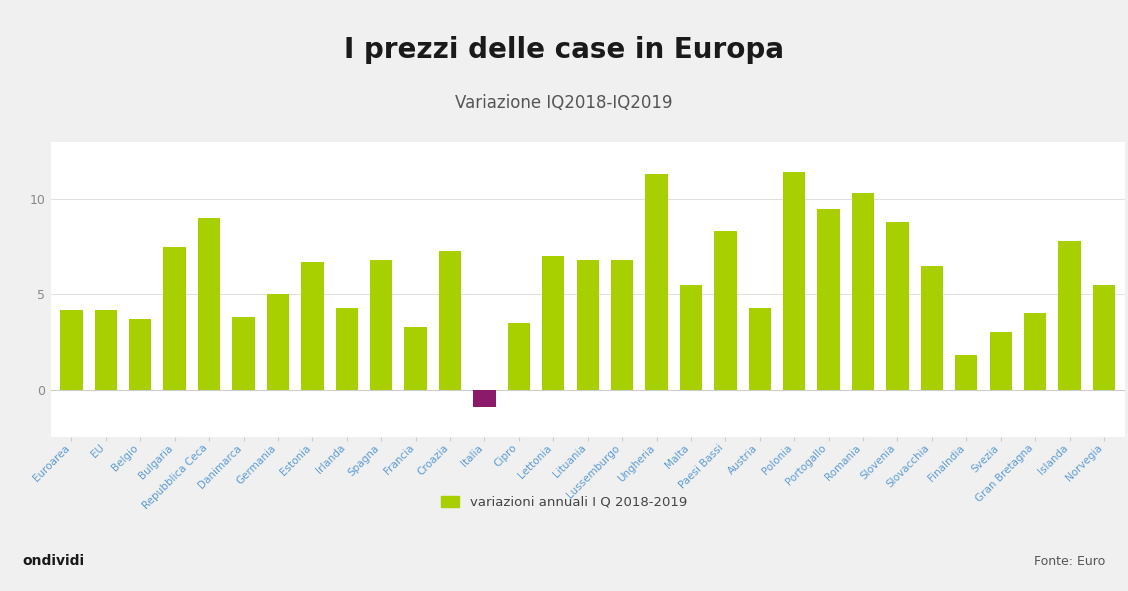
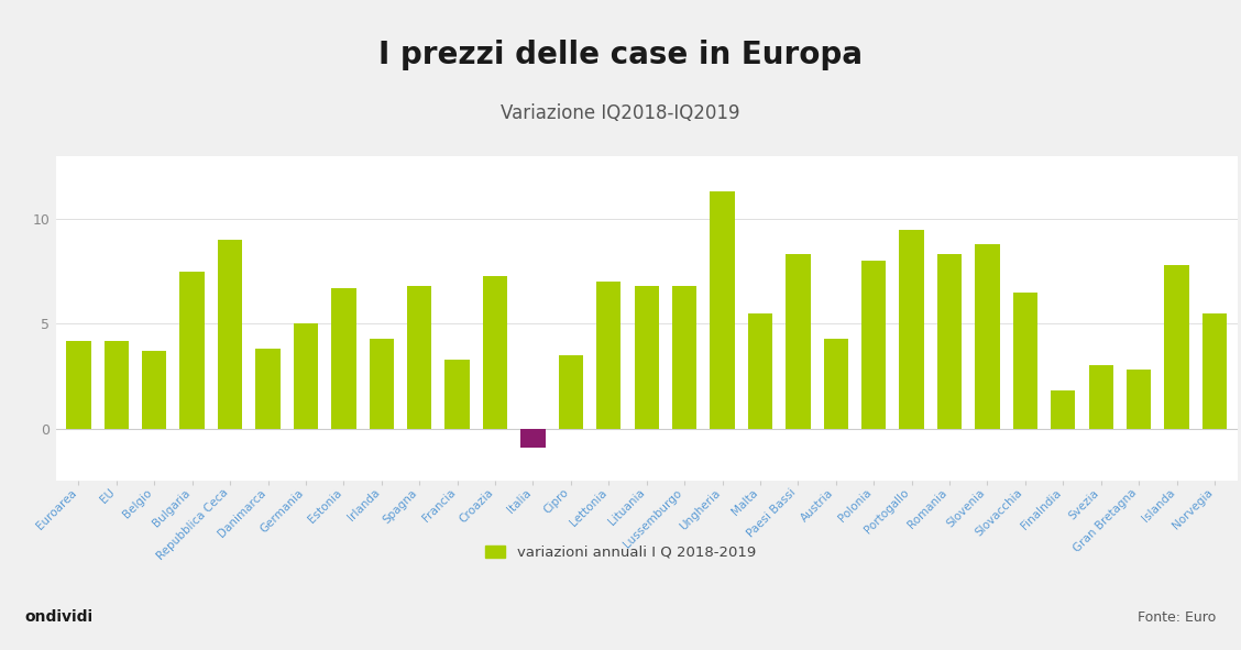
Polonia: 11.4 -> 8.0
Romania: 10.3 -> 8.3
Gran Bretagna: 4.0 -> 2.8
